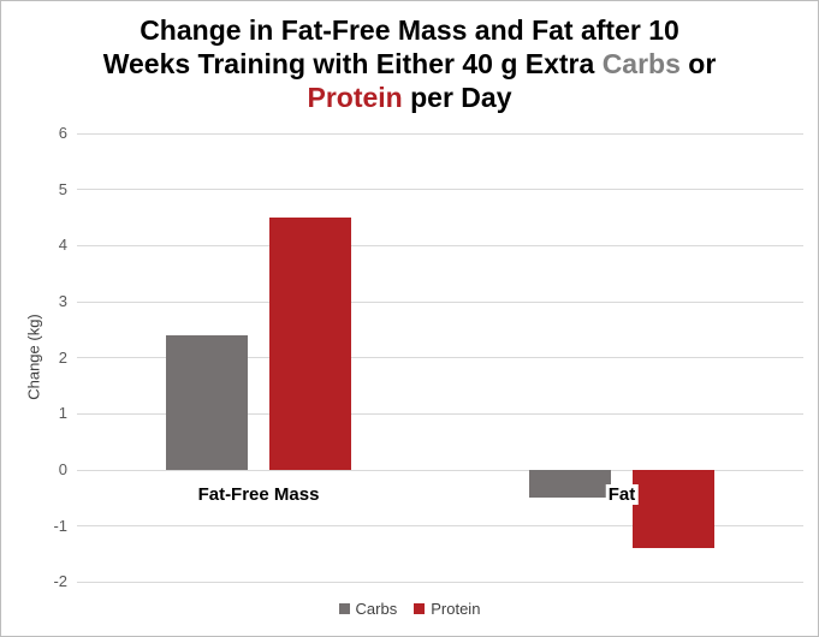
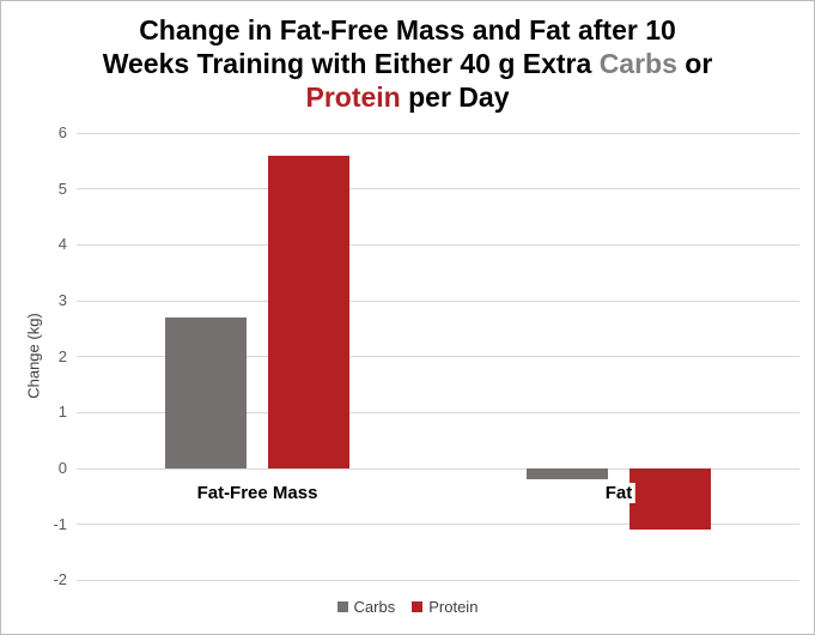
Carbs/Fat-Free Mass: 2.4 -> 2.7
Protein/Fat-Free Mass: 4.5 -> 5.6
Carbs/Fat: -0.5 -> -0.2
Protein/Fat: -1.4 -> -1.1
